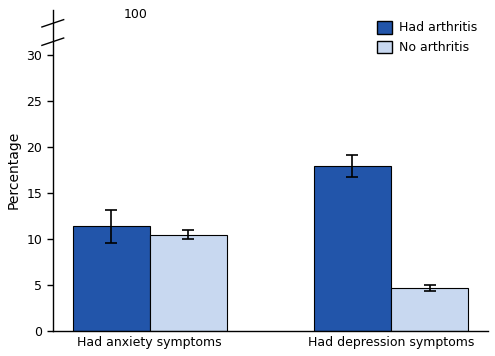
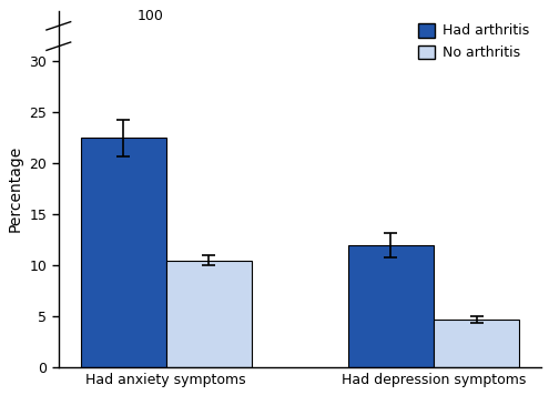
Had arthritis/Had anxiety symptoms: 11.4 -> 22.5
Had arthritis/Had depression symptoms: 18.0 -> 12.0
